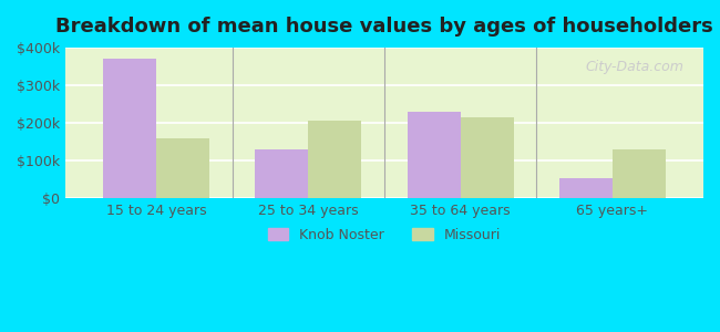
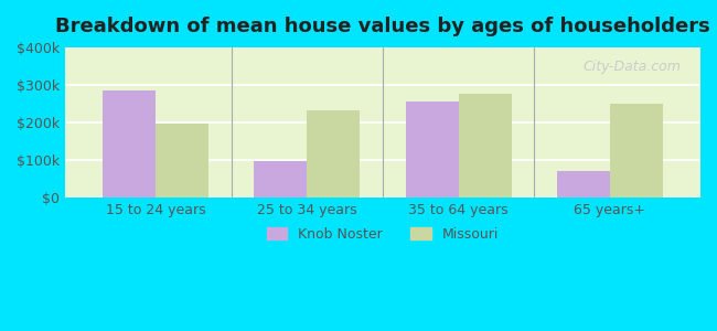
Knob Noster/15 to 24 years: $370k -> $285k
Missouri/15 to 24 years: $160k -> $197k
Knob Noster/25 to 34 years: $130k -> $97k
Missouri/25 to 34 years: $205k -> $232k
Knob Noster/35 to 64 years: $230k -> $255k
Missouri/35 to 64 years: $215k -> $278k
Knob Noster/65 years+: $55k -> $72k
Missouri/65 years+: $130k -> $250k
